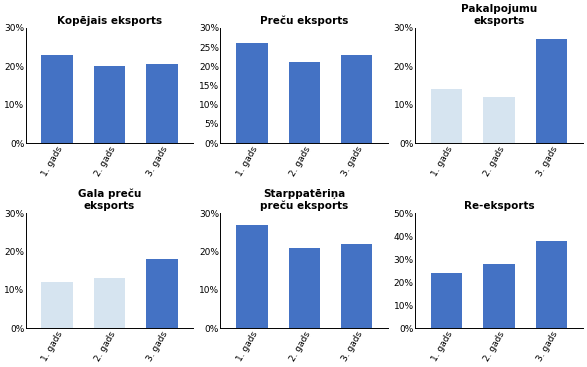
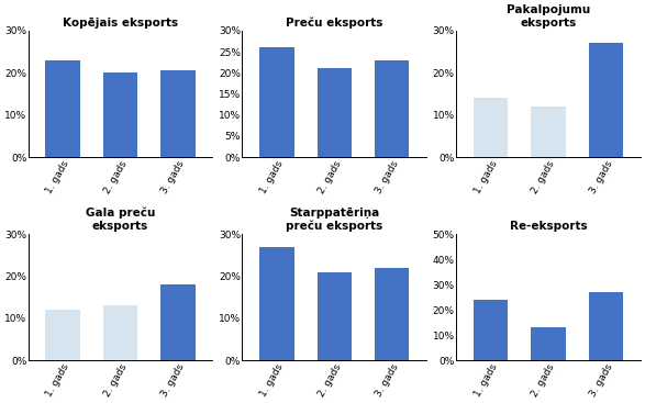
Re-eksports/2. gads: 28% -> 13%
Re-eksports/3. gads: 38% -> 27%
